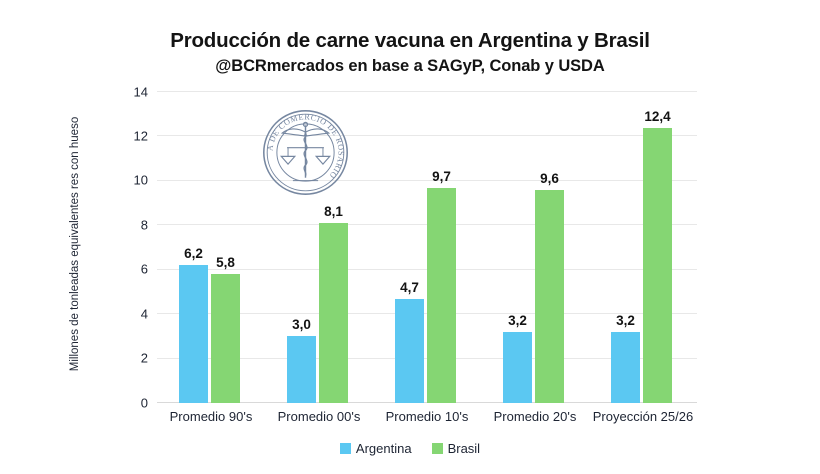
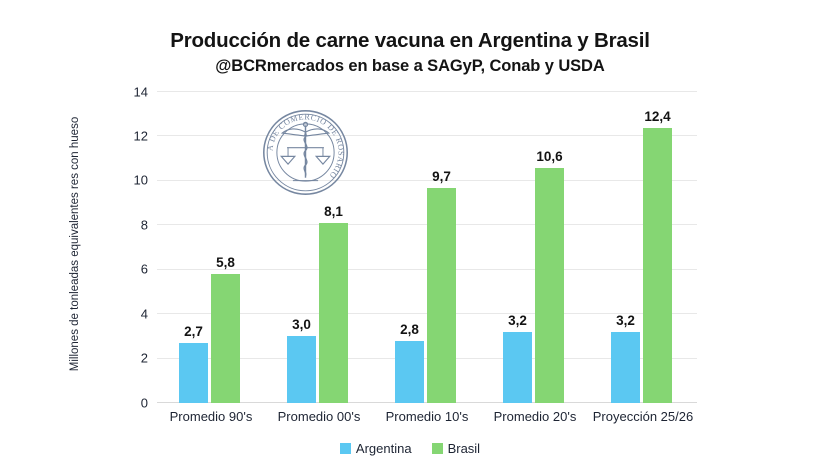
Argentina/Promedio 90's: 6,2 -> 2,7
Argentina/Promedio 10's: 4,7 -> 2,8
Brasil/Promedio 20's: 9,6 -> 10,6
